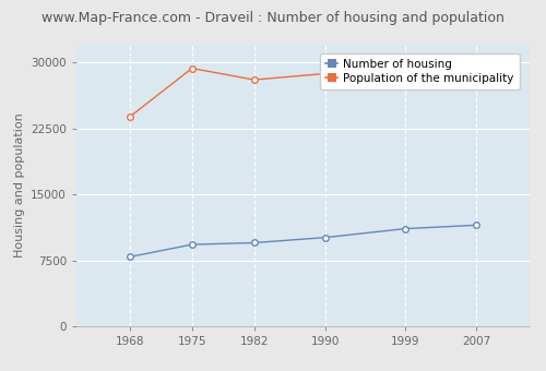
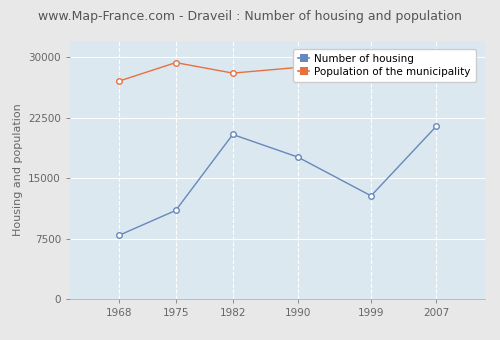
Population of the municipality/1968: 23800 -> 27000
Number of housing/1975: 9300 -> 11000
Number of housing/1982: 9500 -> 20400
Number of housing/1990: 10100 -> 17600
Number of housing/1999: 11100 -> 12800
Number of housing/2007: 11500 -> 21400
